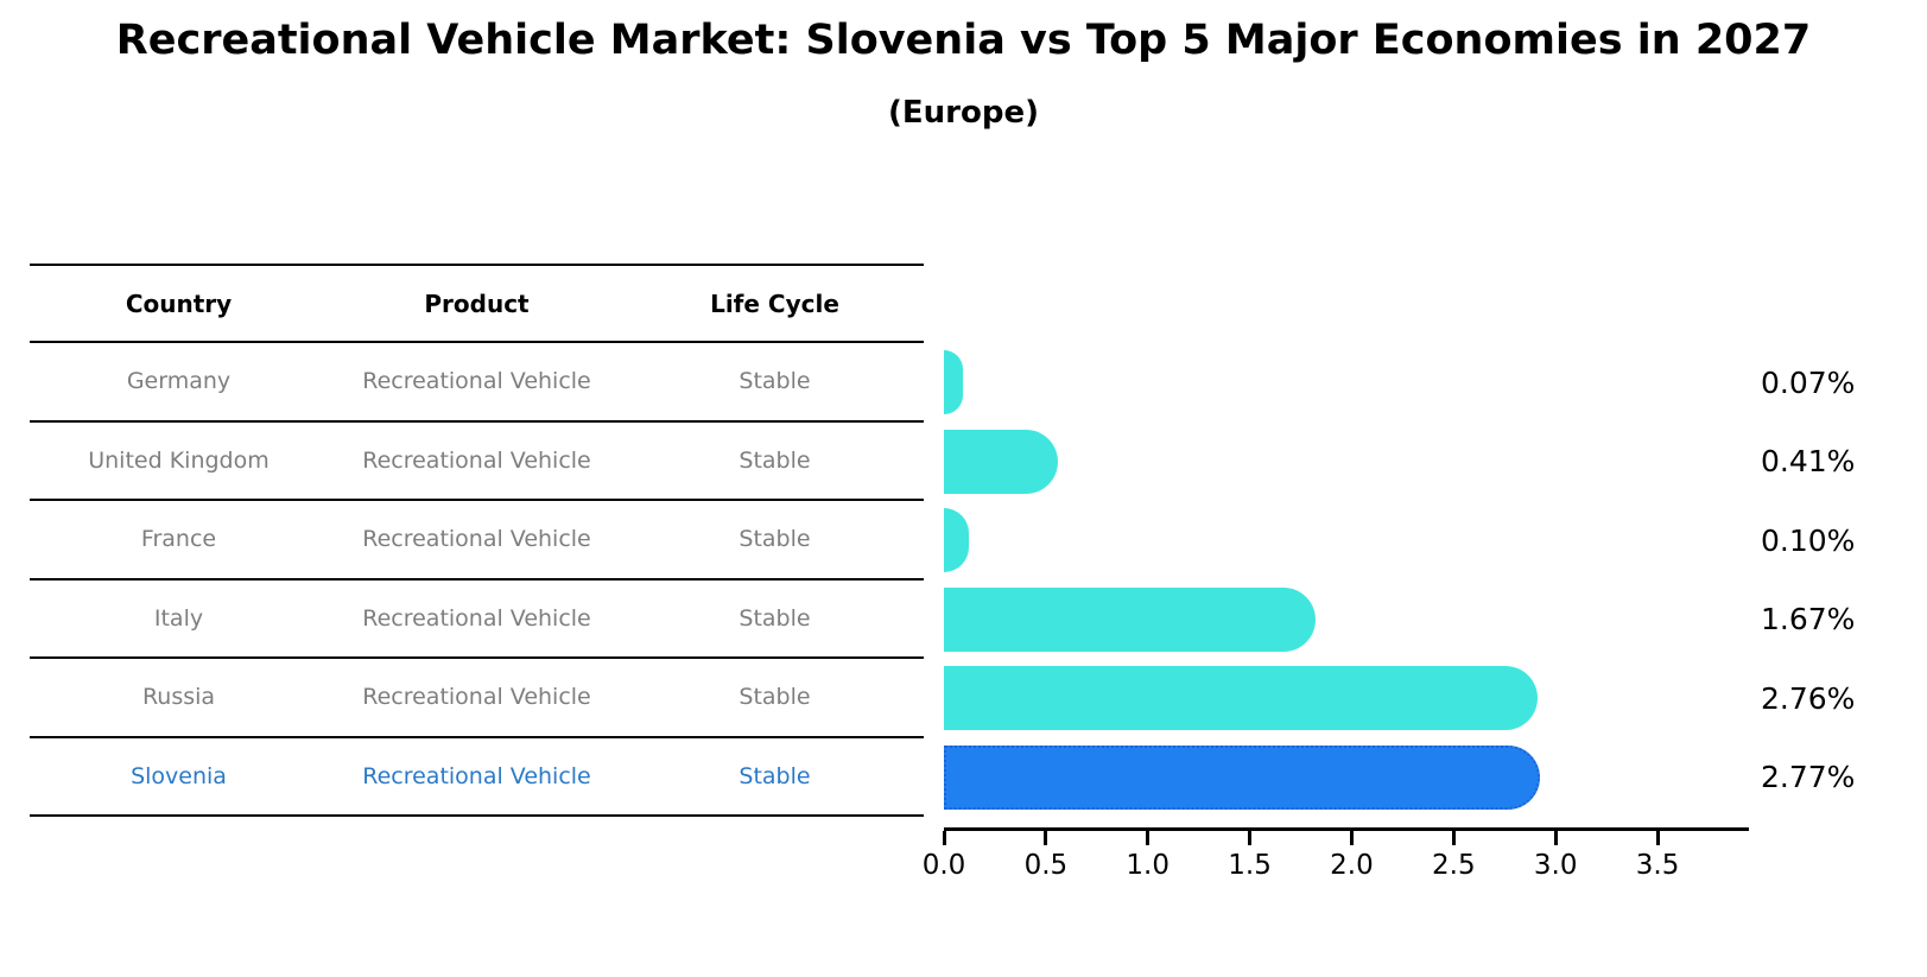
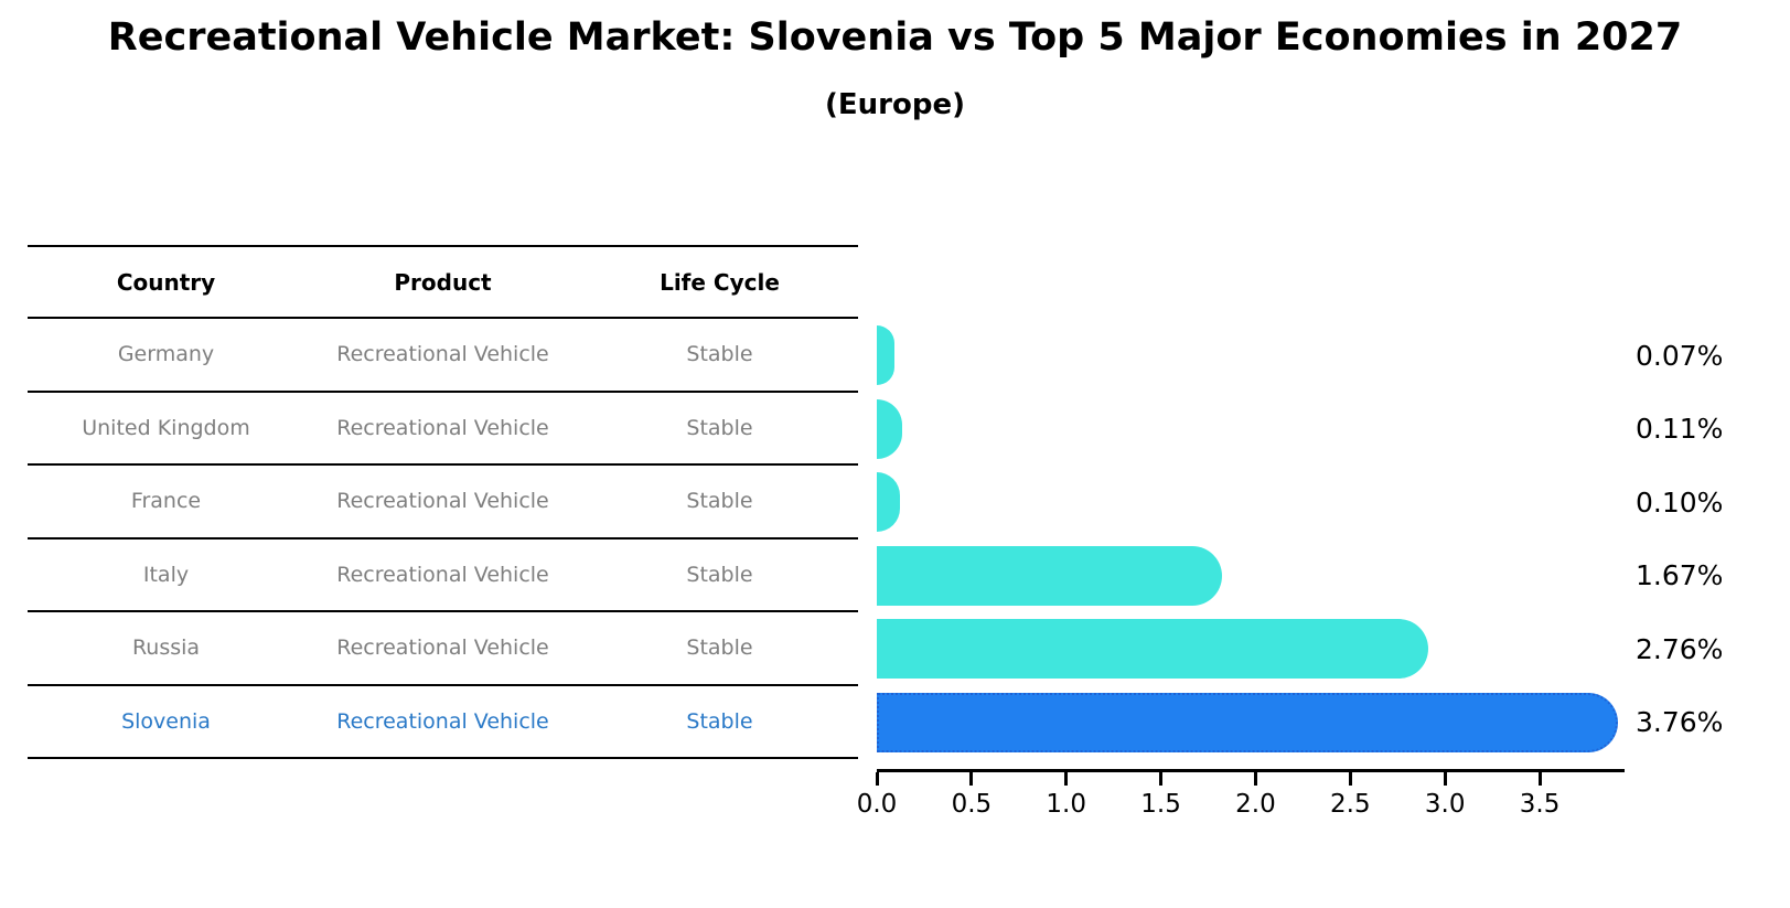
United Kingdom: 0.41% -> 0.11%
Slovenia: 2.77% -> 3.76%
